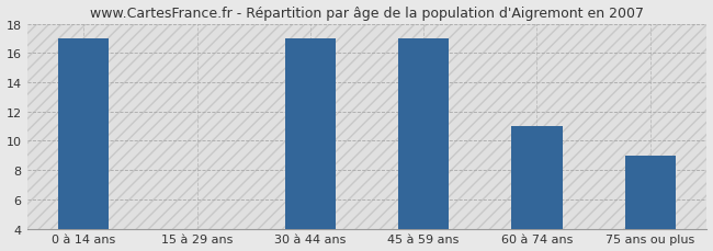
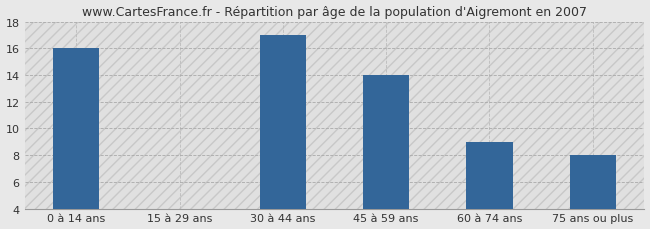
0 à 14 ans: 17 -> 16
45 à 59 ans: 17 -> 14
60 à 74 ans: 11 -> 9
75 ans ou plus: 9 -> 8
